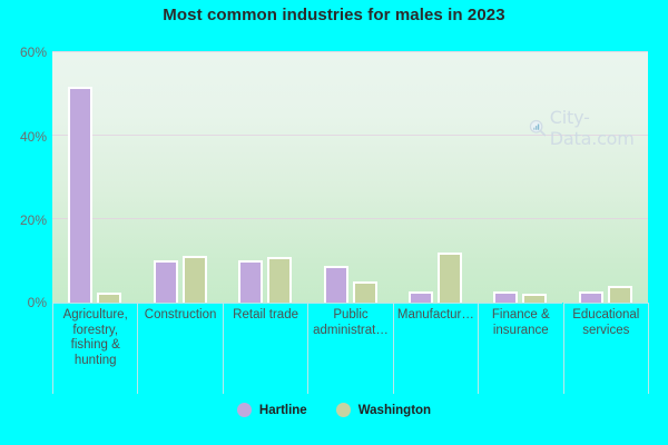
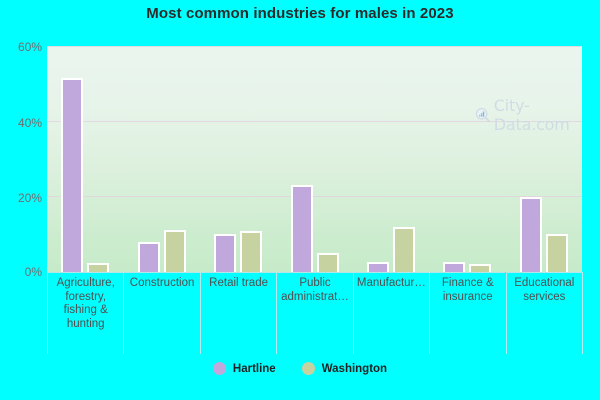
Hartline/Construction: 10% -> 8%
Hartline/Public administrat…: 9% -> 23%
Hartline/Educational services: 3% -> 20%
Washington/Educational services: 4% -> 10%
